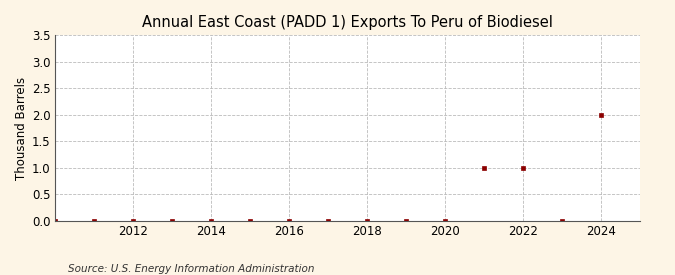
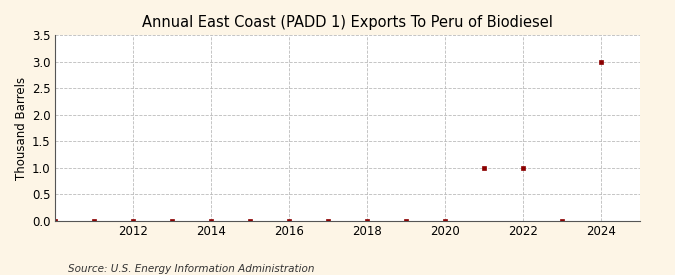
2024: 2 -> 3
